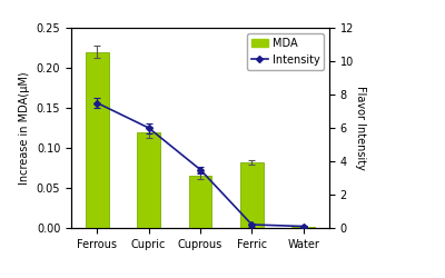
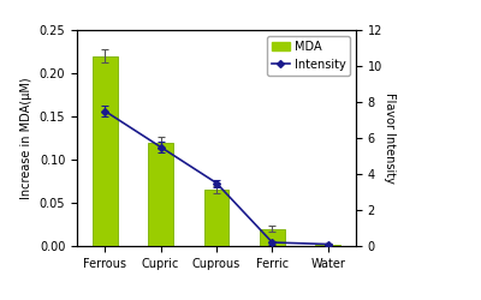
Intensity/Cupric: 6.0 -> 5.5
MDA/Ferric: 0.082 -> 0.020
